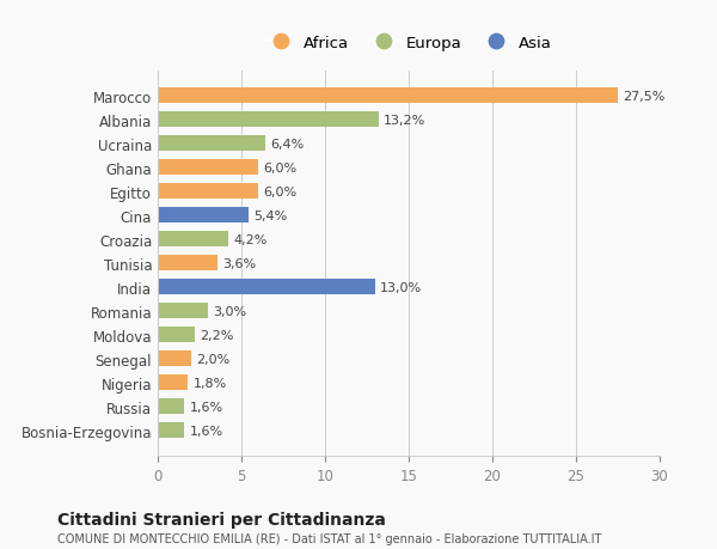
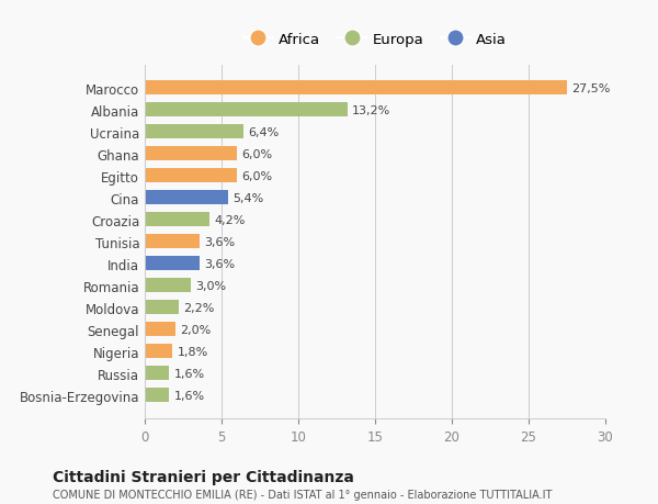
India: 13,0% -> 3,6%
